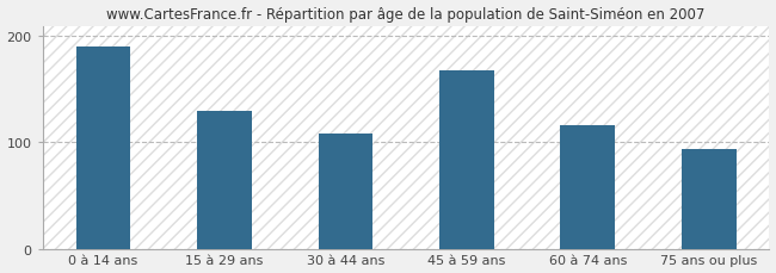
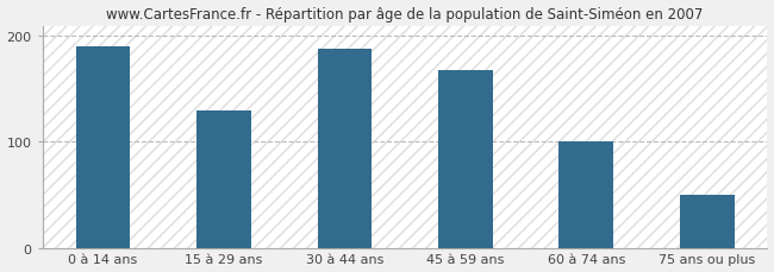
30 à 44 ans: 108 -> 188
60 à 74 ans: 116 -> 101
75 ans ou plus: 94 -> 50
